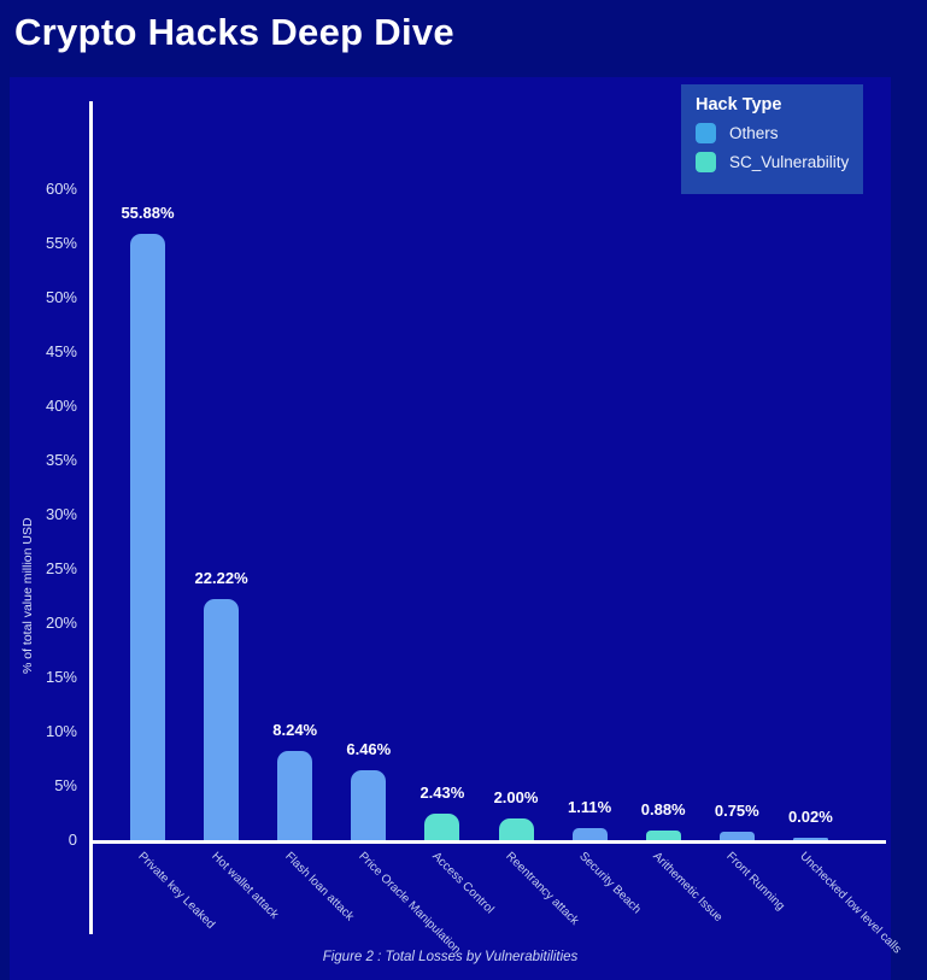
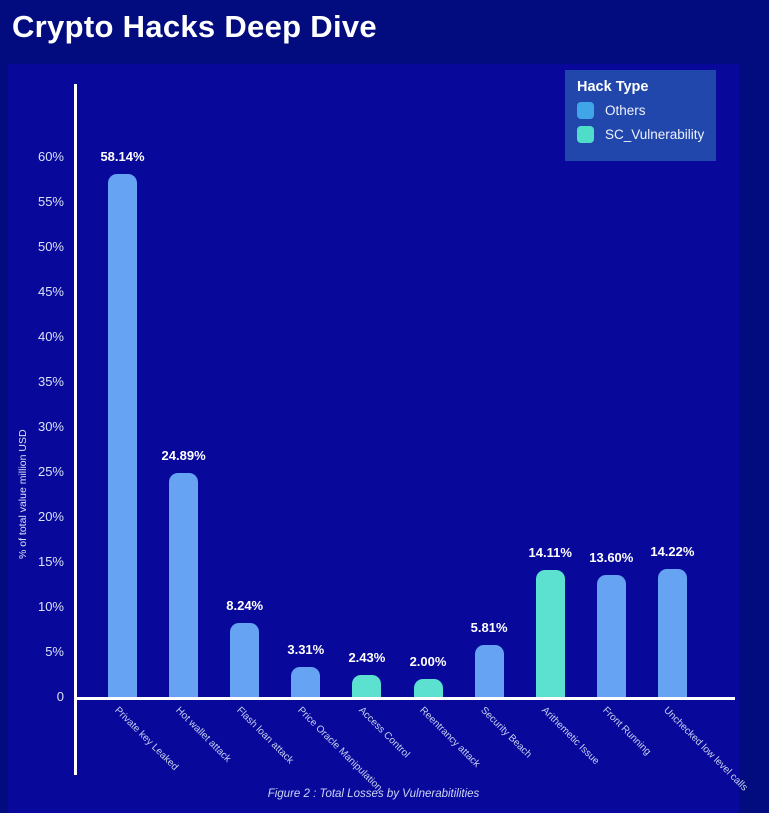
Private key Leaked: 55.88% -> 58.14%
Hot wallet attack: 22.22% -> 24.89%
Price Oracle Manipulation: 6.46% -> 3.31%
Security Beach: 1.11% -> 5.81%
Arithemetic Issue: 0.88% -> 14.11%
Front Running: 0.75% -> 13.60%
Unchecked low level calls: 0.02% -> 14.22%
